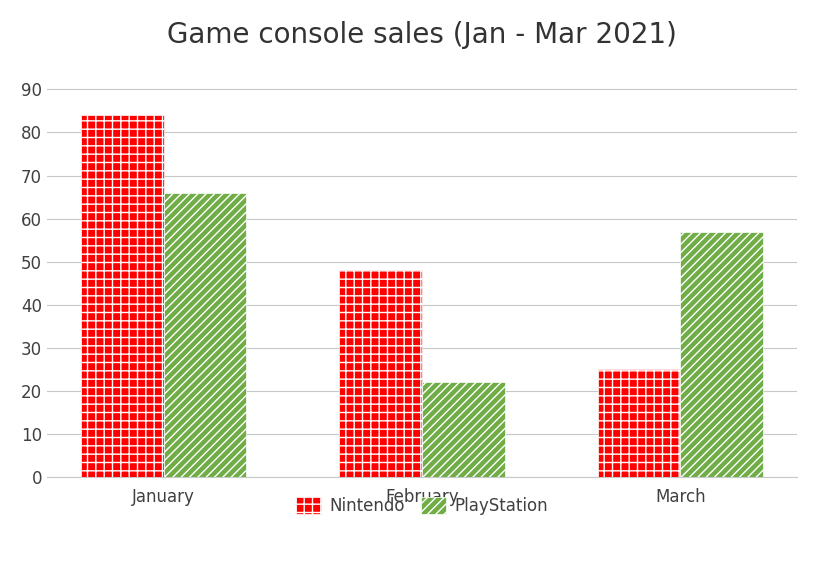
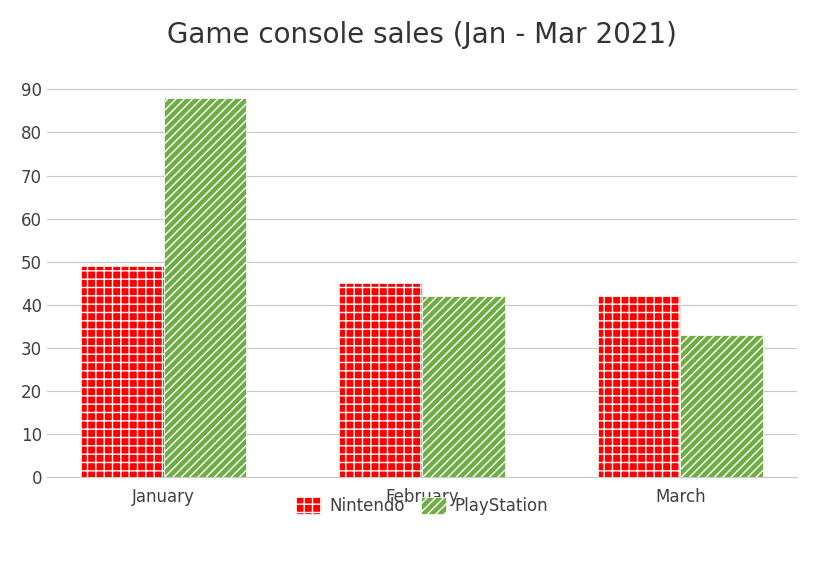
Nintendo/January: 84 -> 49
PlayStation/January: 66 -> 88
Nintendo/February: 48 -> 45
PlayStation/February: 22 -> 42
Nintendo/March: 25 -> 42
PlayStation/March: 57 -> 33
